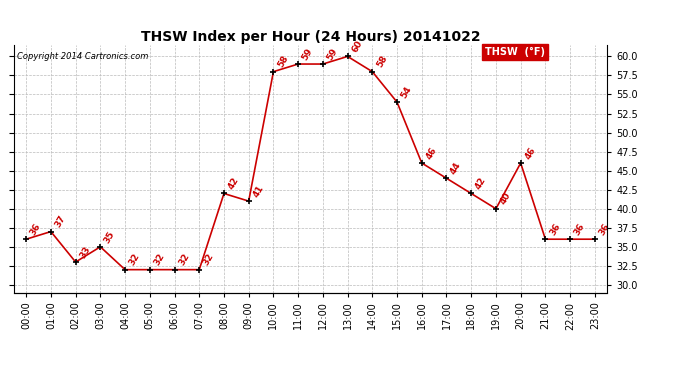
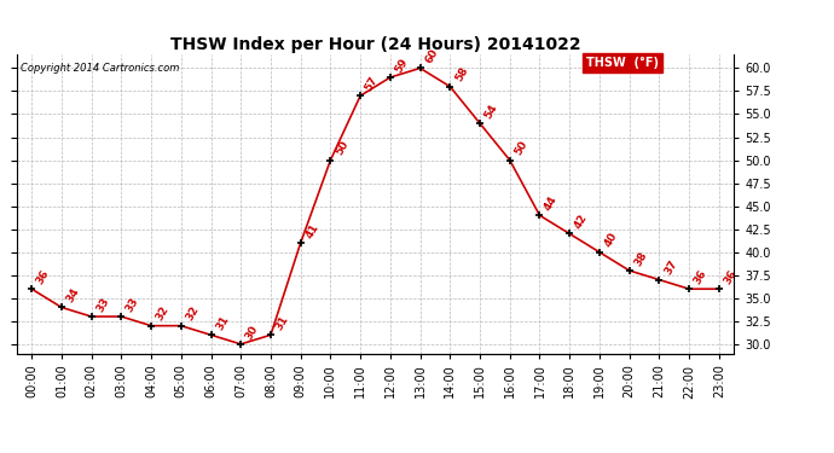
01:00: 37 -> 34
03:00: 35 -> 33
06:00: 32 -> 31
07:00: 32 -> 30
08:00: 42 -> 31
10:00: 58 -> 50
11:00: 59 -> 57
16:00: 46 -> 50
20:00: 46 -> 38
21:00: 36 -> 37
